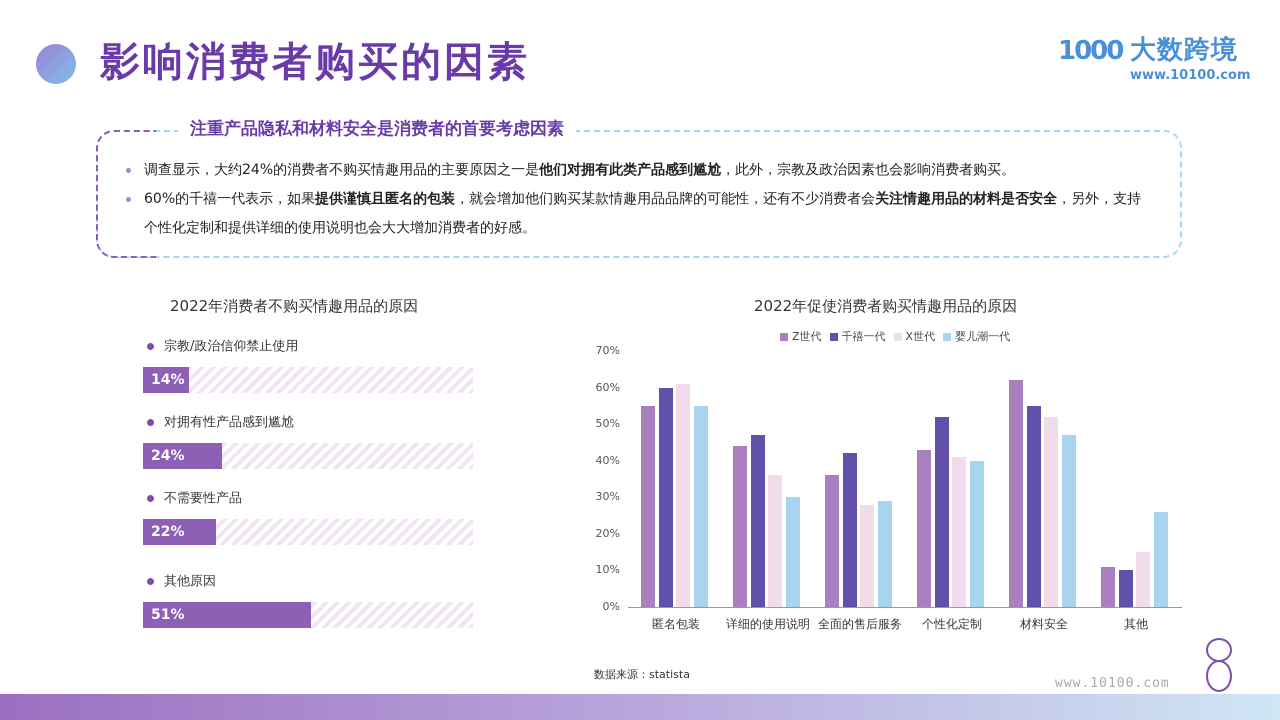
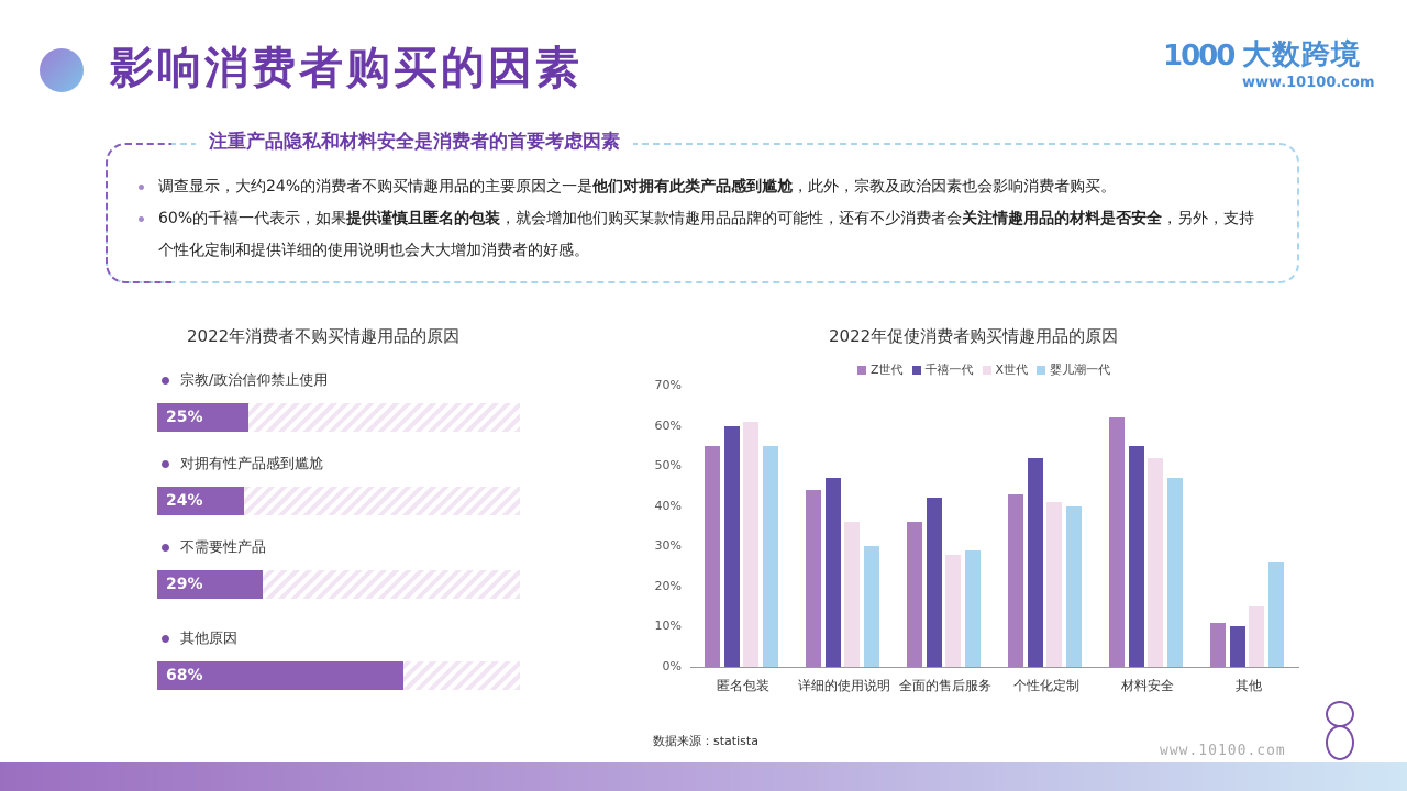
2022年消费者不购买情趣用品的原因/宗教/政治信仰禁止使用: 14% -> 25%
2022年消费者不购买情趣用品的原因/不需要性产品: 22% -> 29%
2022年消费者不购买情趣用品的原因/其他原因: 51% -> 68%
